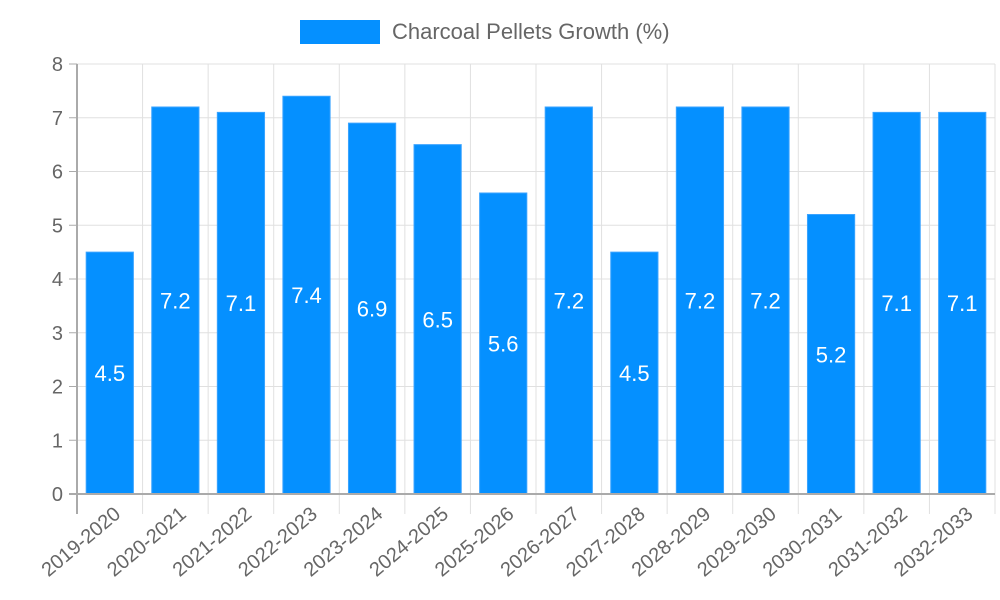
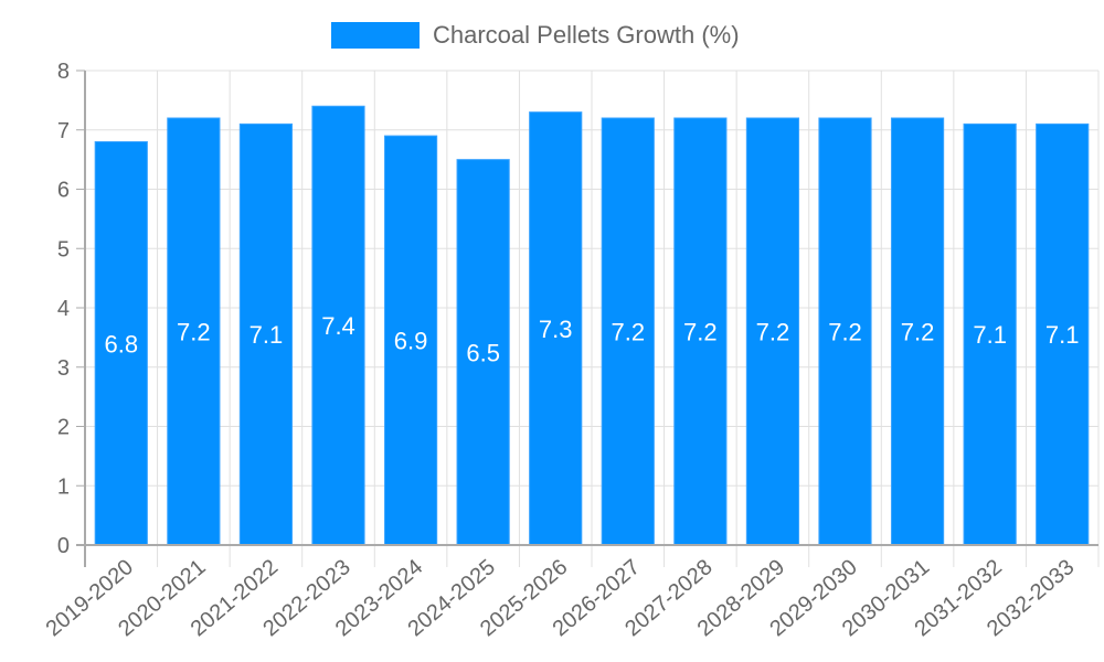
2019-2020: 4.5 -> 6.8
2025-2026: 5.6 -> 7.3
2027-2028: 4.5 -> 7.2
2030-2031: 5.2 -> 7.2
